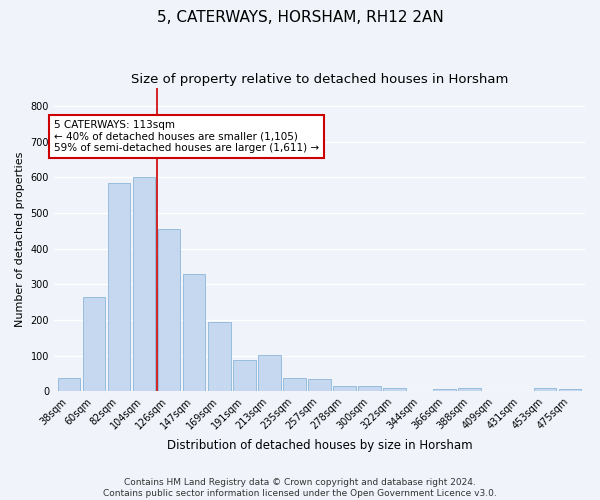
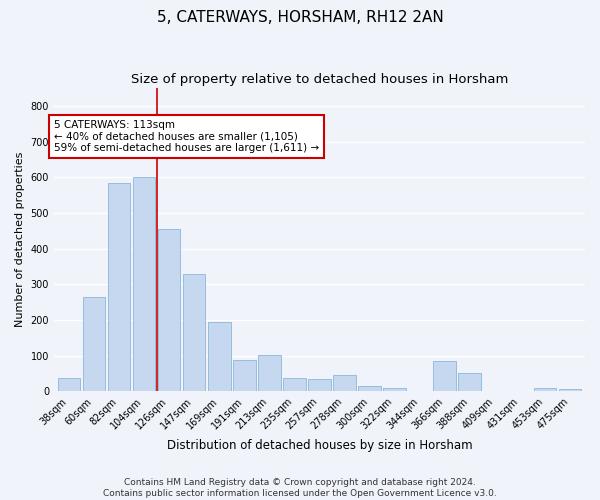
278sqm: 15 -> 45
366sqm: 7 -> 85
388sqm: 10 -> 50
